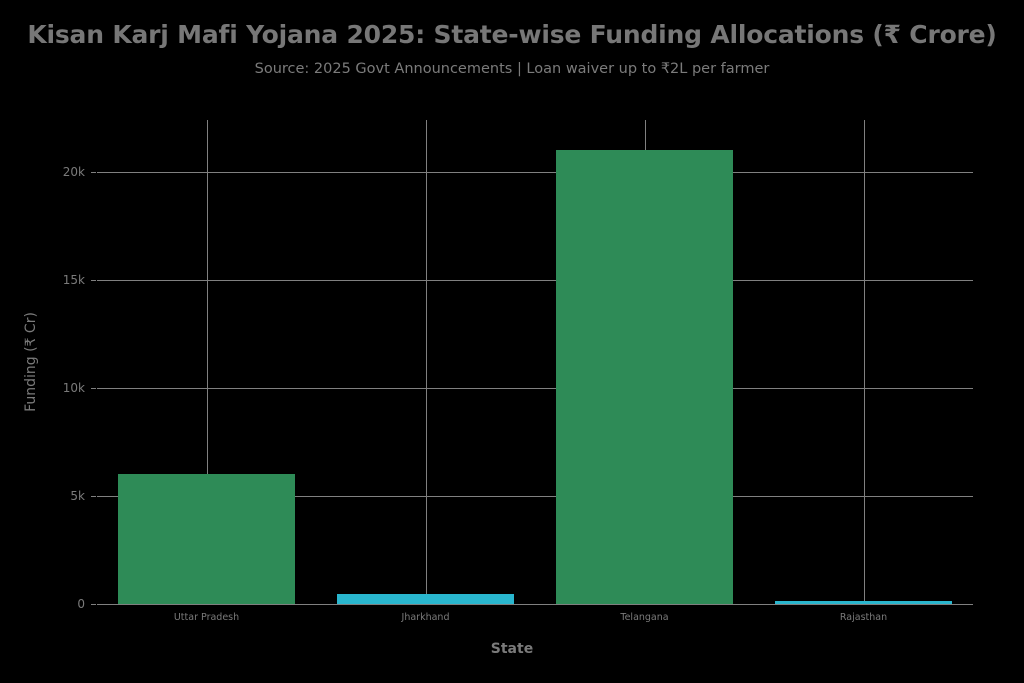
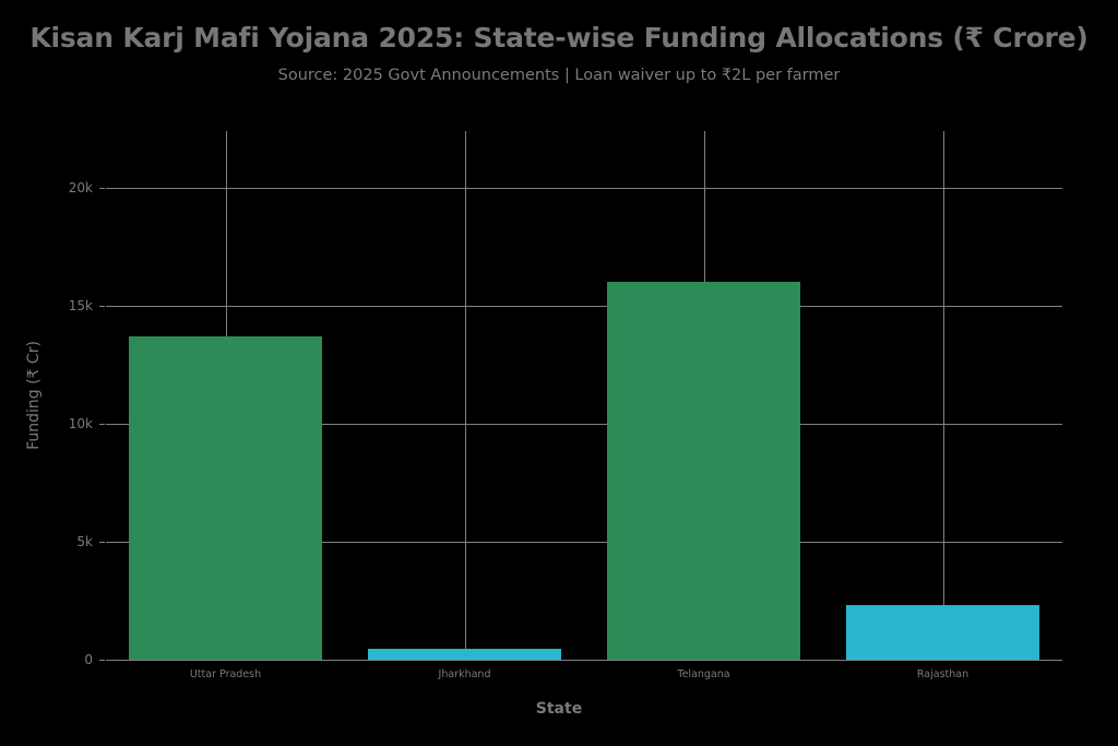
Uttar Pradesh: 6.0k -> 13.7k
Telangana: 21.0k -> 16.0k
Rajasthan: 0.2k -> 2.3k
